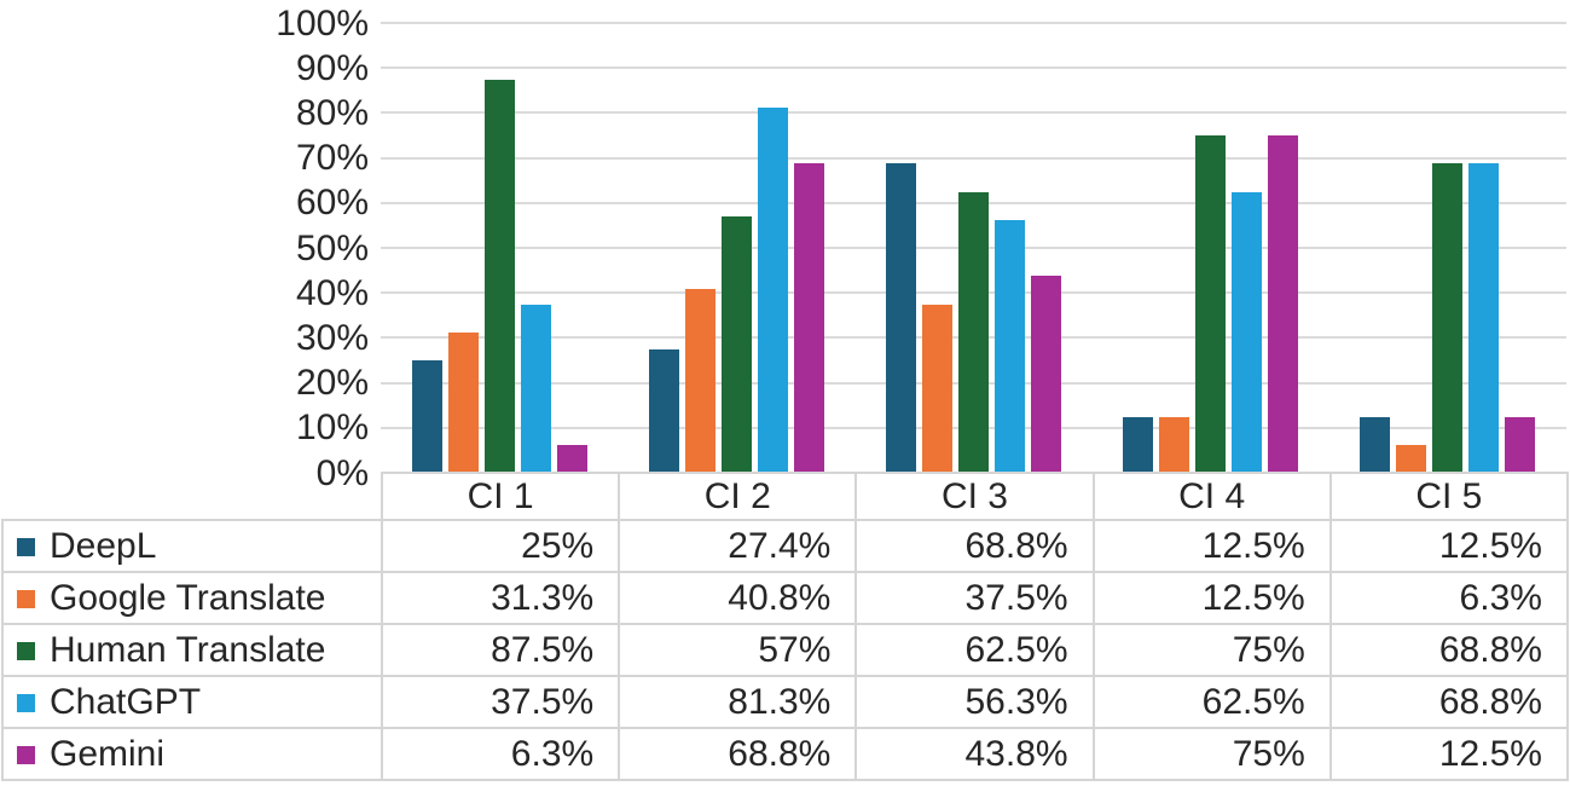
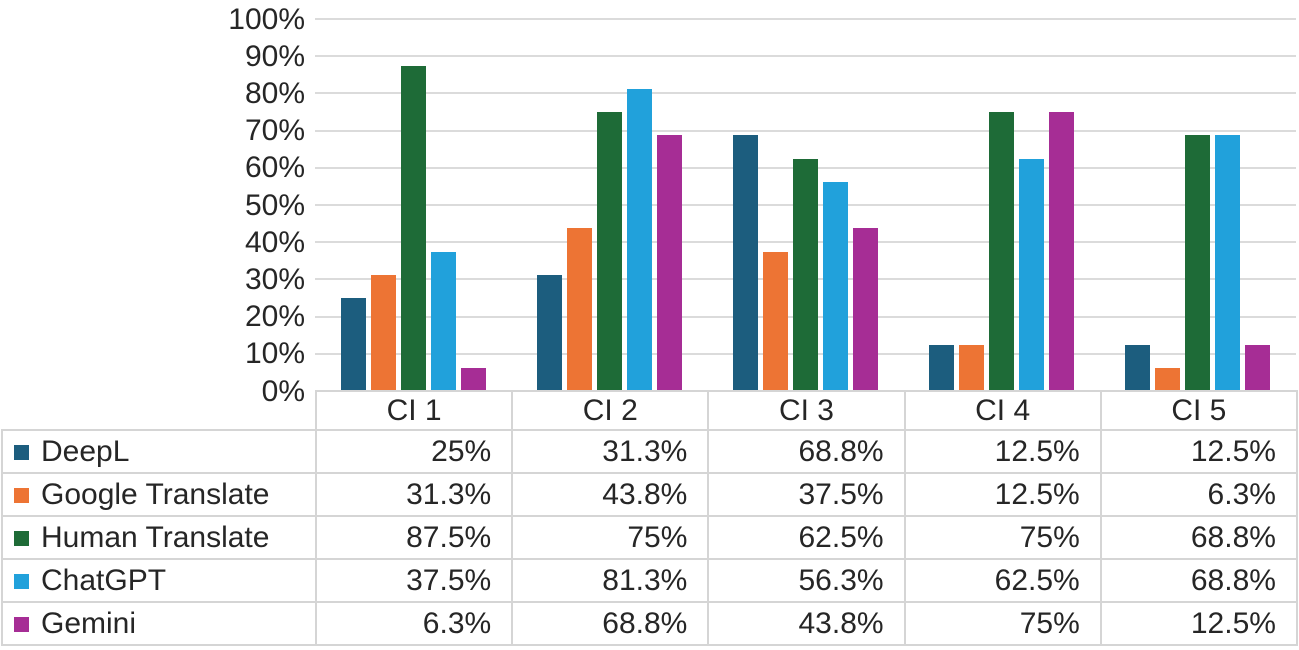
DeepL/CI 2: 27.4% -> 31.3%
Google Translate/CI 2: 40.8% -> 43.8%
Human Translate/CI 2: 57% -> 75%
